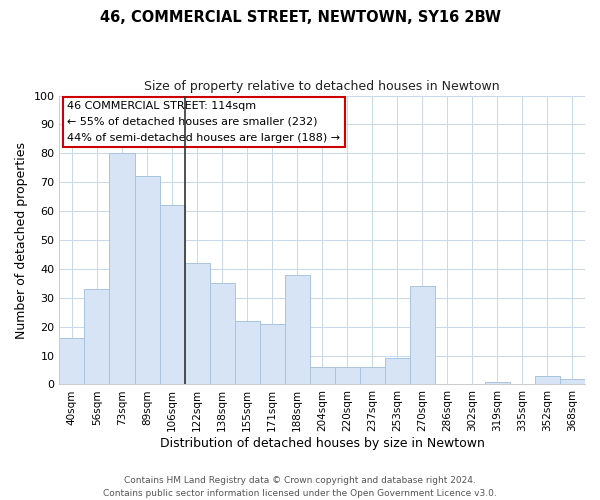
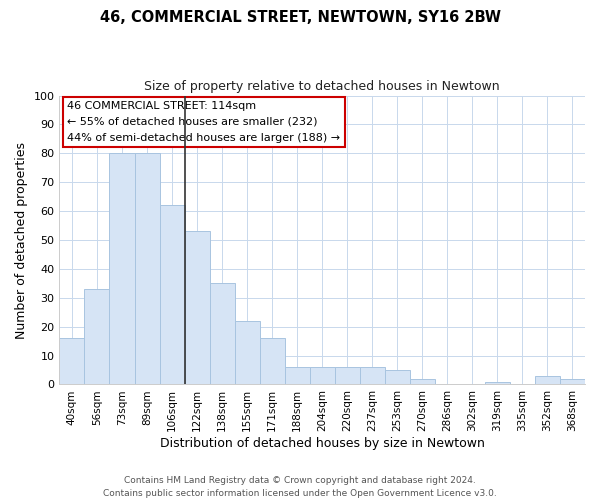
89sqm: 72 -> 80
122sqm: 42 -> 53
171sqm: 21 -> 16
188sqm: 38 -> 6
253sqm: 9 -> 5
270sqm: 34 -> 2
